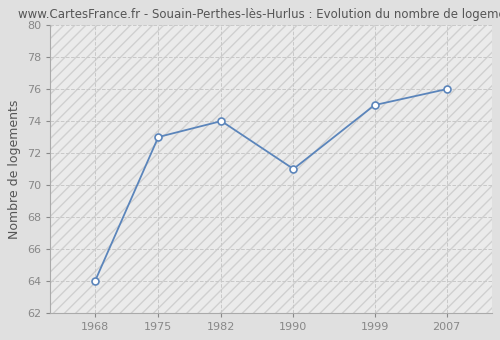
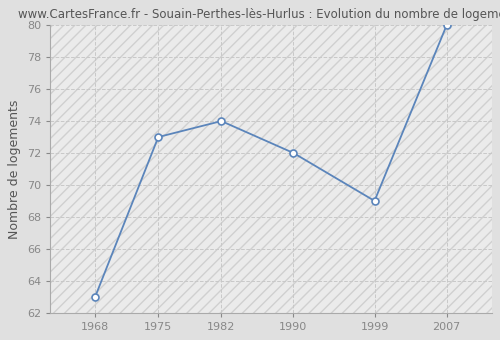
1968: 64 -> 63
1990: 71 -> 72
1999: 75 -> 69
2007: 76 -> 80
